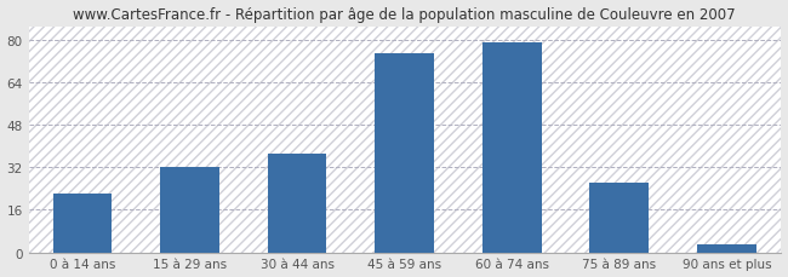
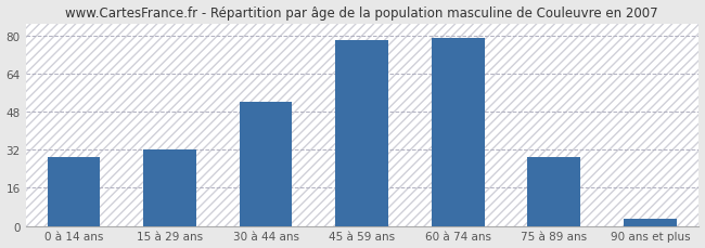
0 à 14 ans: 22 -> 29
30 à 44 ans: 37 -> 52
45 à 59 ans: 75 -> 78
75 à 89 ans: 26 -> 29
